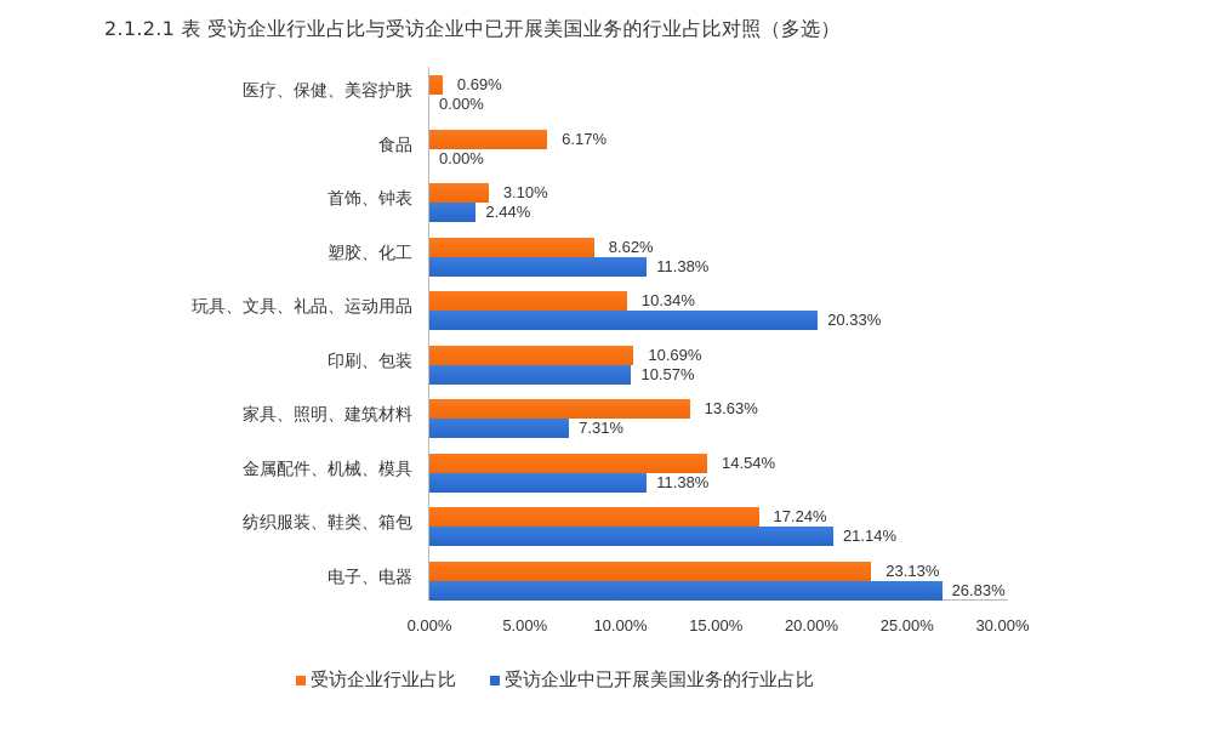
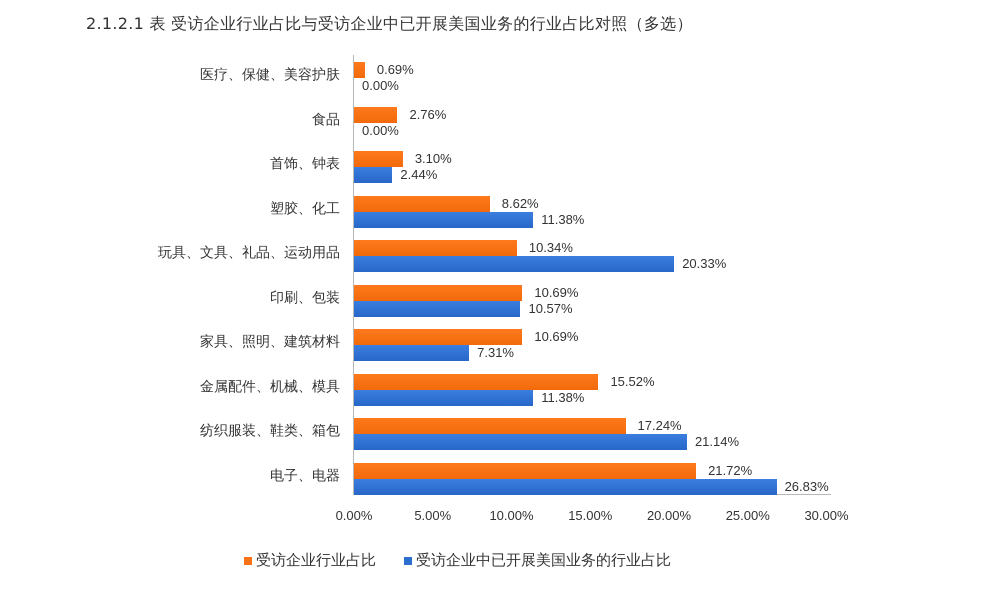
受访企业行业占比/食品: 6.17% -> 2.76%
受访企业行业占比/家具、照明、建筑材料: 13.63% -> 10.69%
受访企业行业占比/金属配件、机械、模具: 14.54% -> 15.52%
受访企业行业占比/电子、电器: 23.13% -> 21.72%
